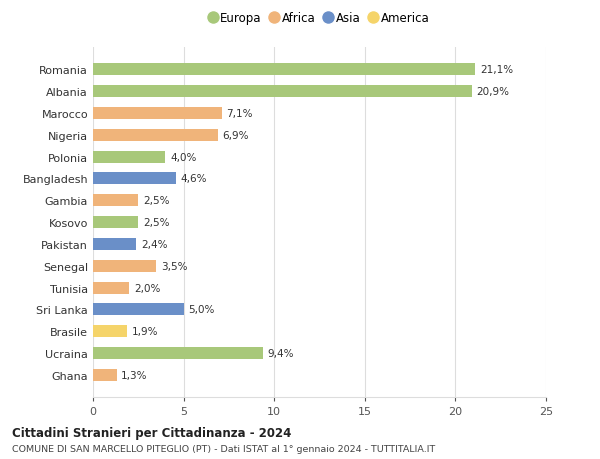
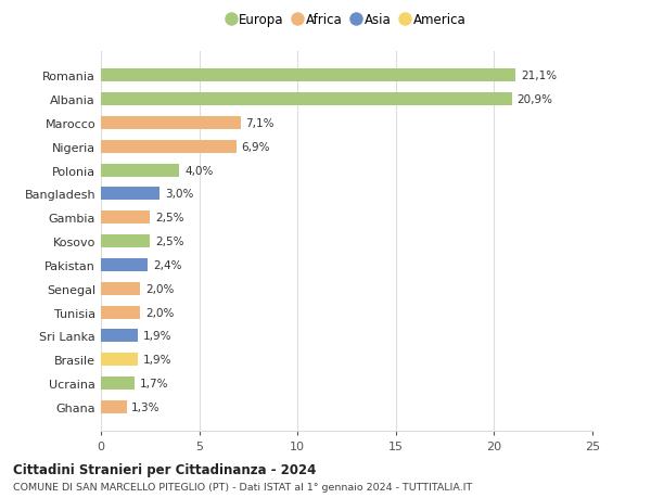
Bangladesh: 4,6% -> 3,0%
Senegal: 3,5% -> 2,0%
Sri Lanka: 5,0% -> 1,9%
Ucraina: 9,4% -> 1,7%
